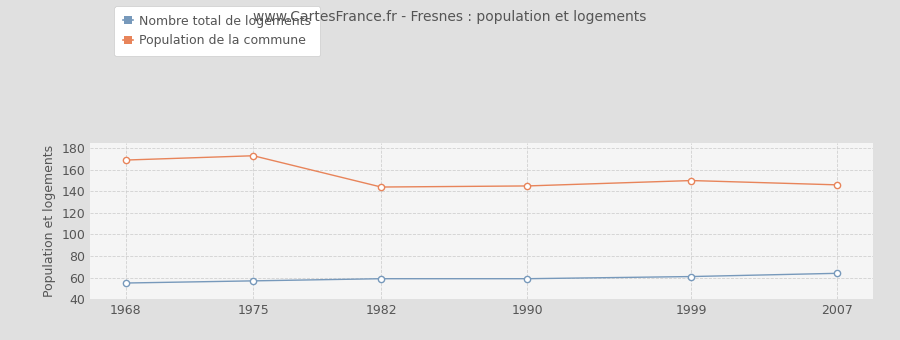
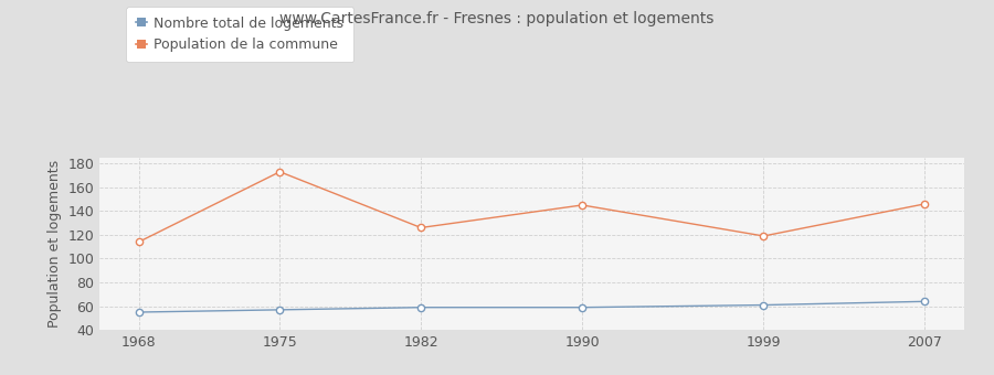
Population de la commune/1968: 169 -> 114
Population de la commune/1982: 144 -> 126
Population de la commune/1999: 150 -> 119
